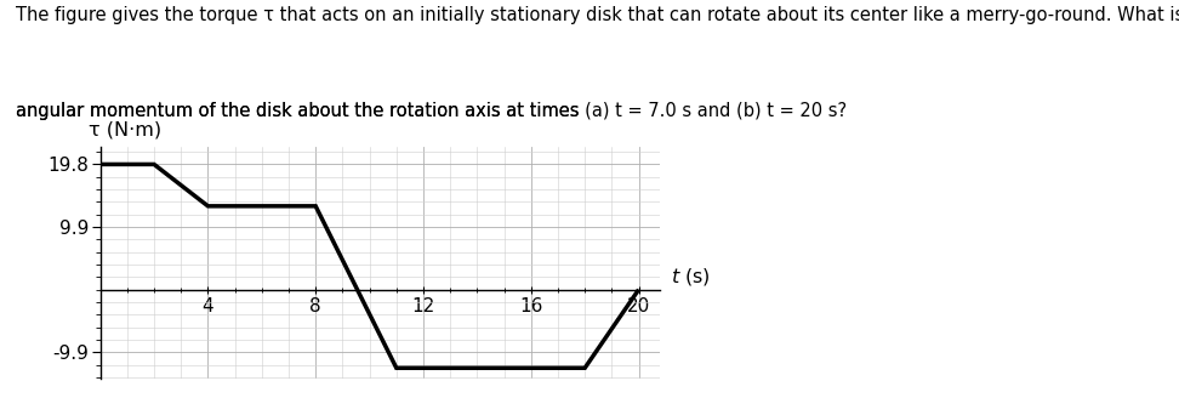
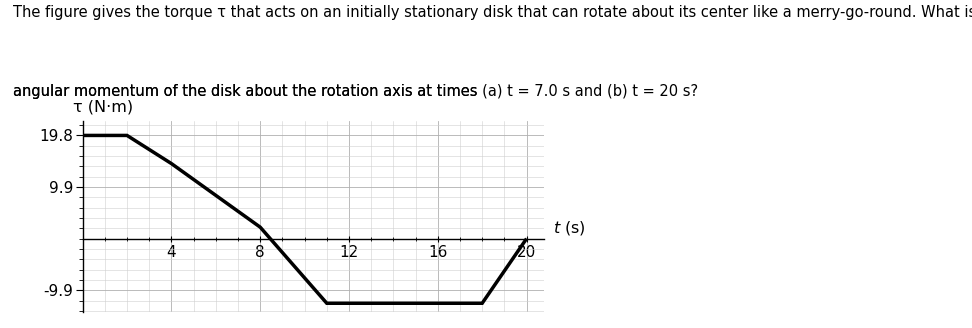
4: 13.2 -> 14.4
8: 13.2 -> 2.2
